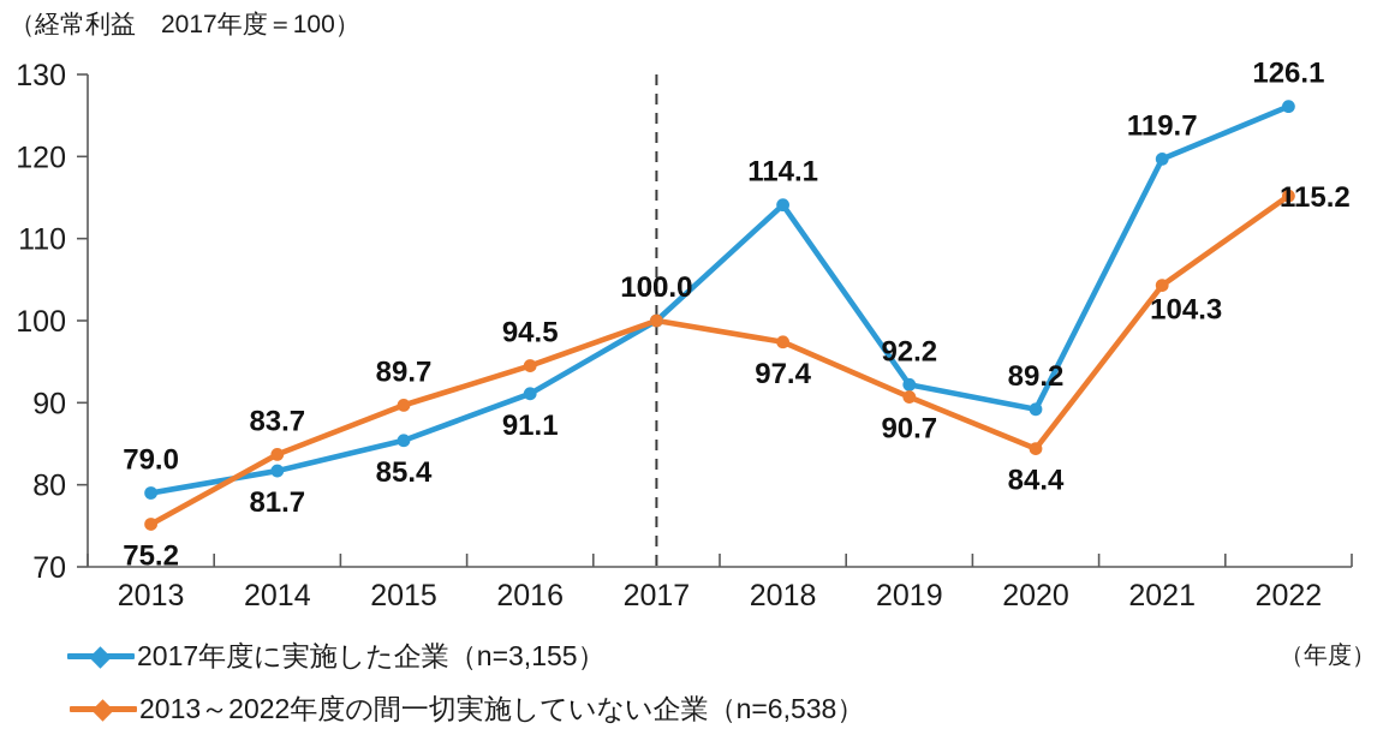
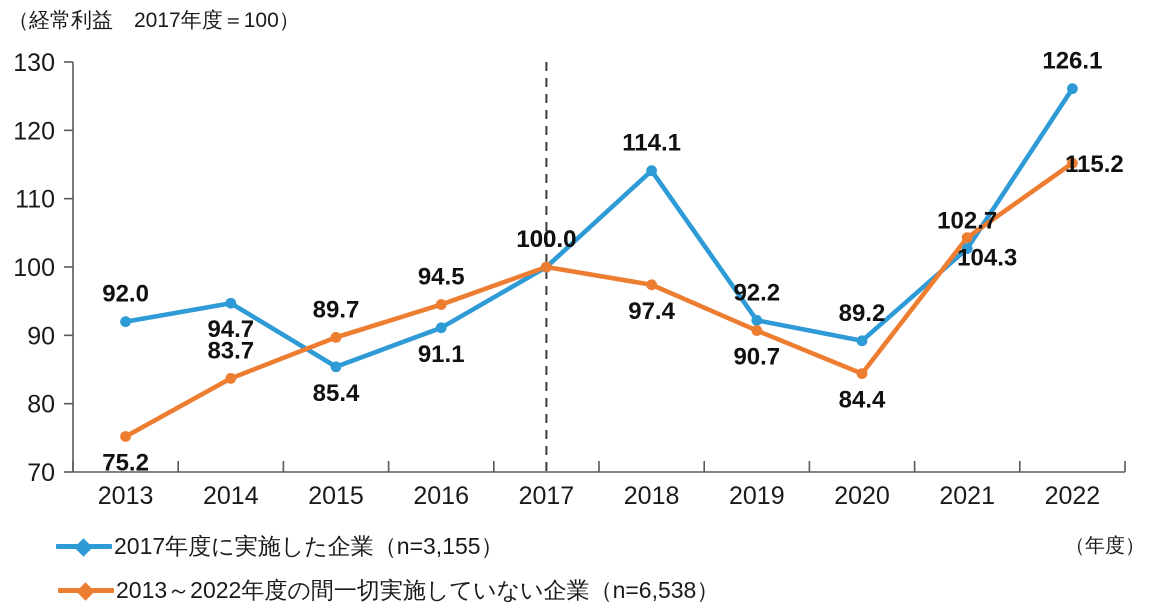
2017年度に実施した企業（n=3,155）/2013: 79.0 -> 92.0
2017年度に実施した企業（n=3,155）/2014: 81.7 -> 94.7
2017年度に実施した企業（n=3,155）/2021: 119.7 -> 102.7
